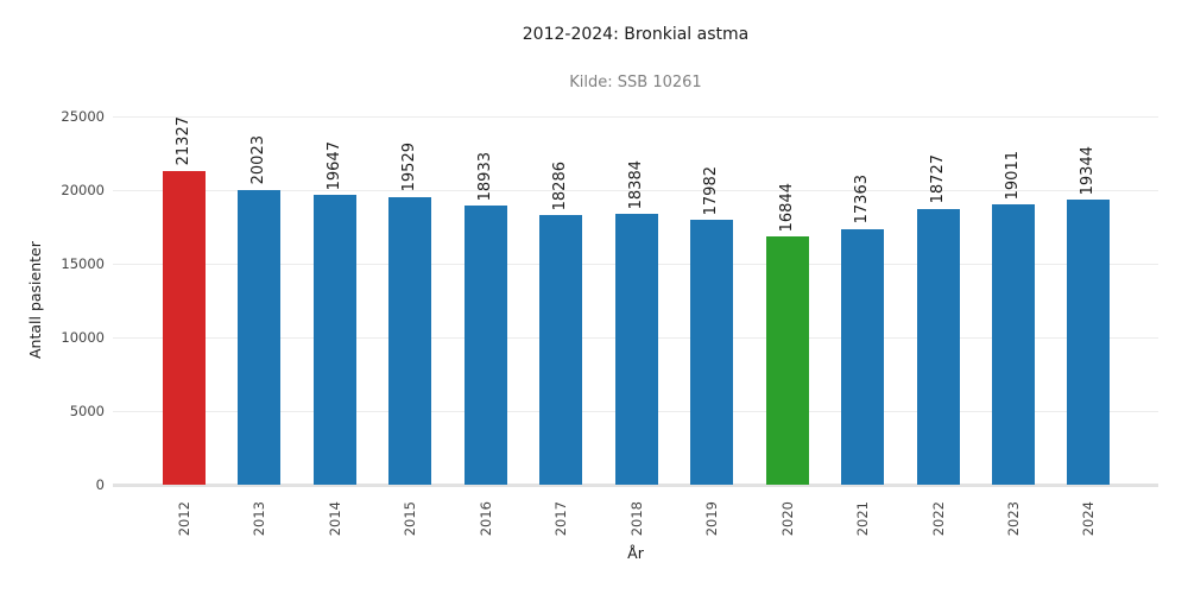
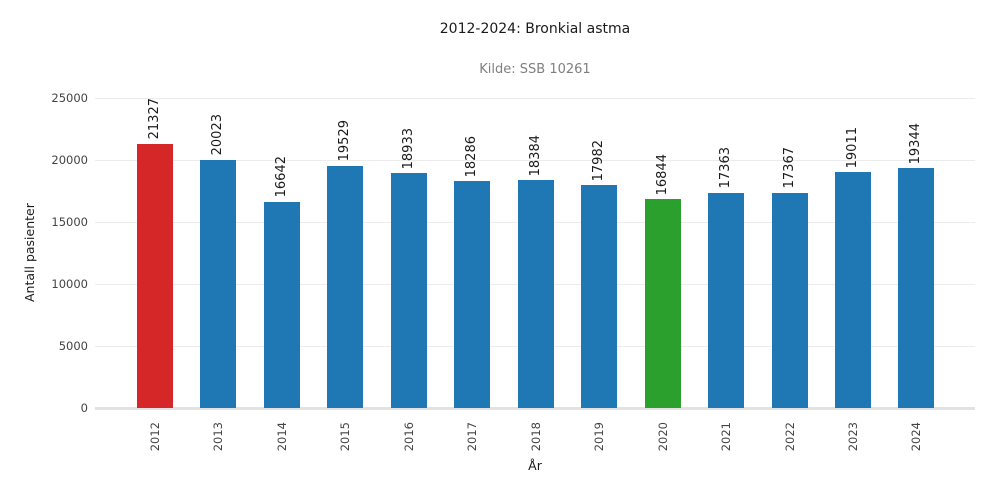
2014: 19647 -> 16642
2022: 18727 -> 17367
